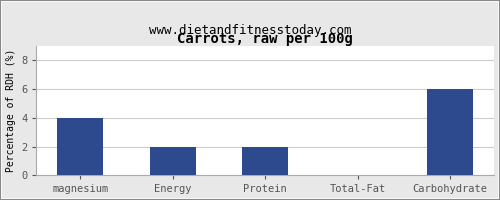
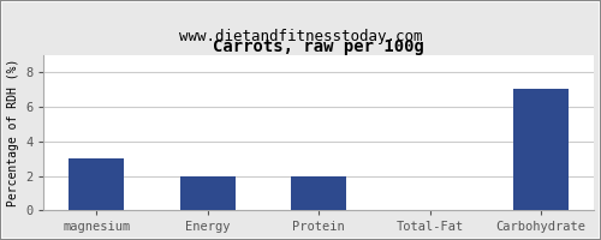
magnesium: 4 -> 3
Carbohydrate: 6 -> 7
